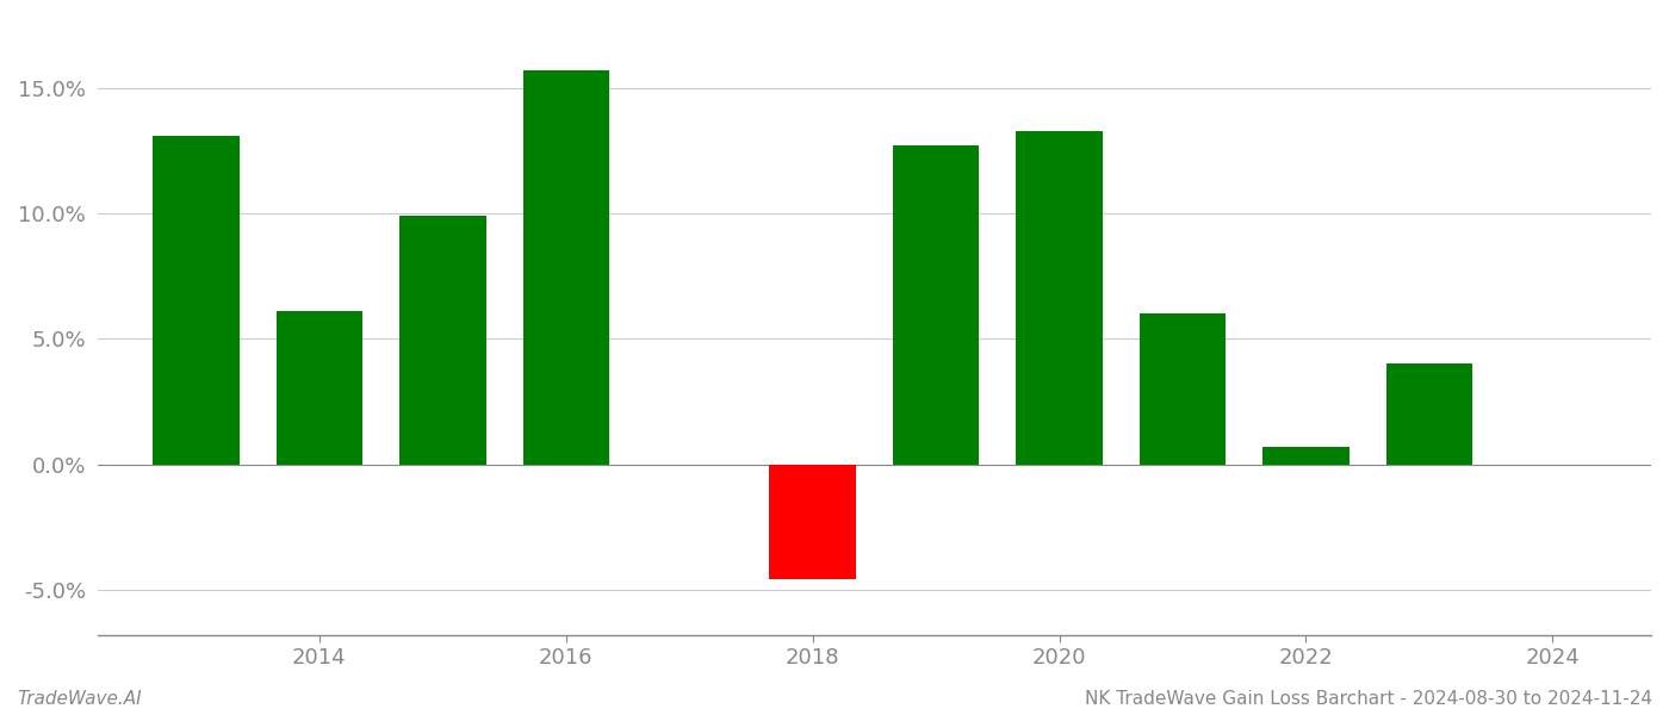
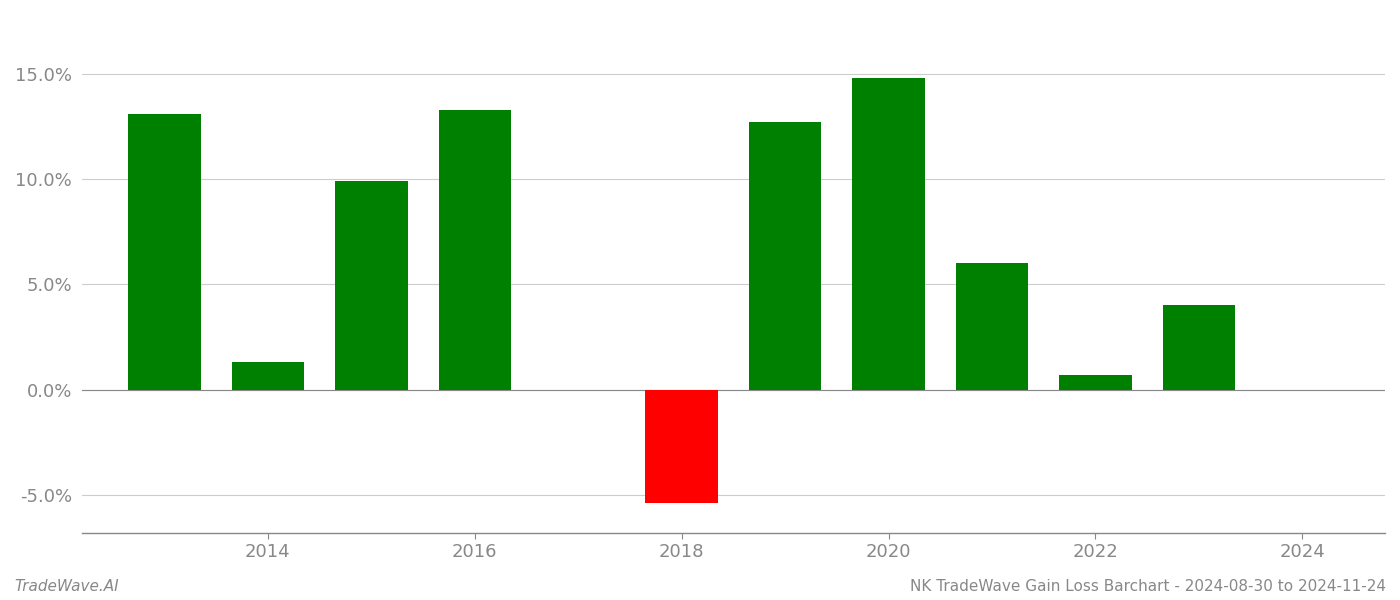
2014: 6.1% -> 1.3%
2016: 15.7% -> 13.3%
2018: -4.6% -> -5.4%
2020: 13.3% -> 14.8%
